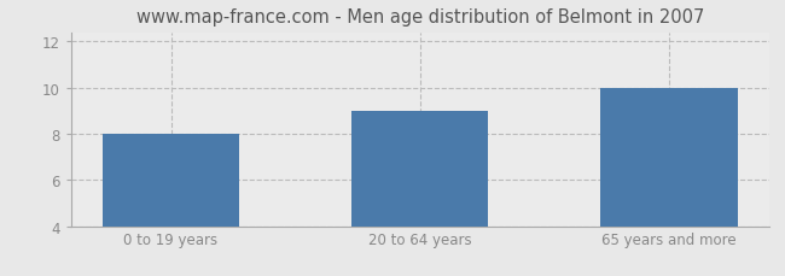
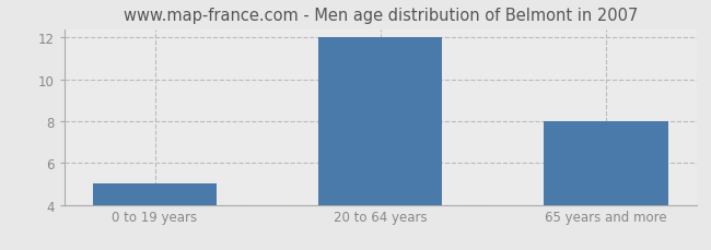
0 to 19 years: 8 -> 5
20 to 64 years: 9 -> 12
65 years and more: 10 -> 8
